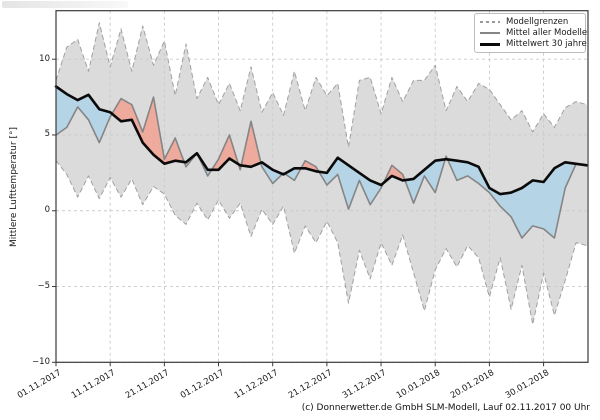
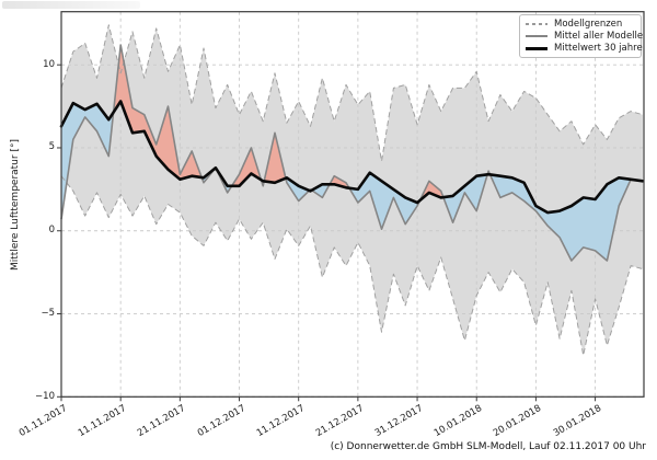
Mittel aller Modelle/0: 5.0 -> 0.7
Mittelwert 30 jahre/0: 8.2 -> 6.3
Mittel aller Modelle/10: 6.2 -> 11.2
Mittelwert 30 jahre/10: 6.5 -> 7.8
